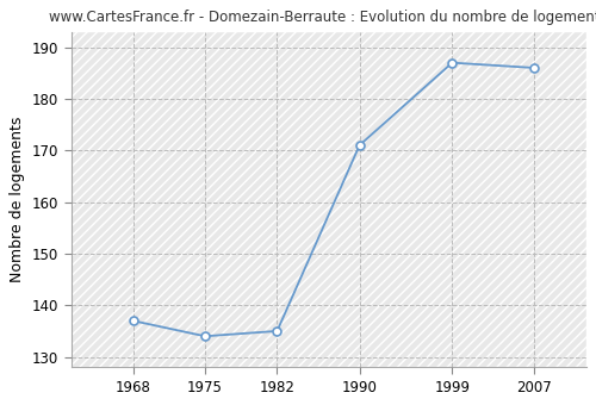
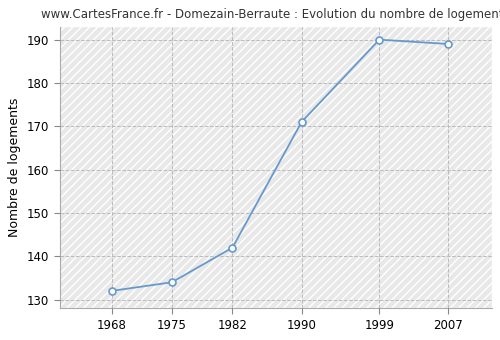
1968: 137 -> 132
1982: 135 -> 142
1999: 187 -> 190
2007: 186 -> 189
